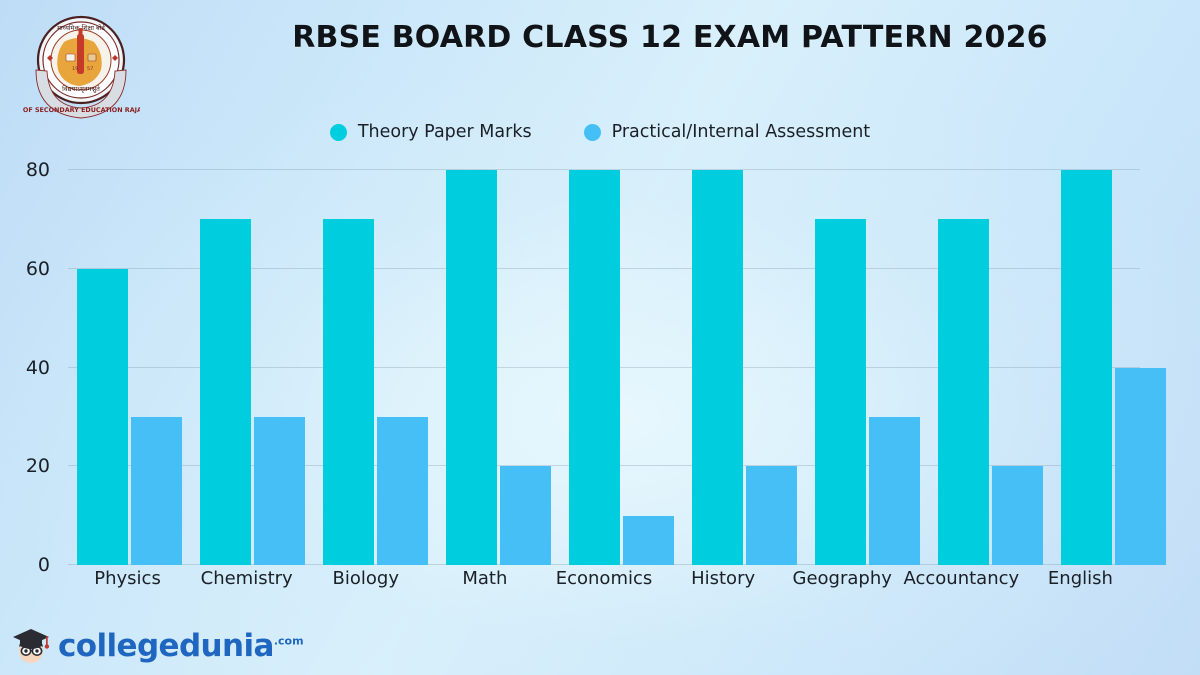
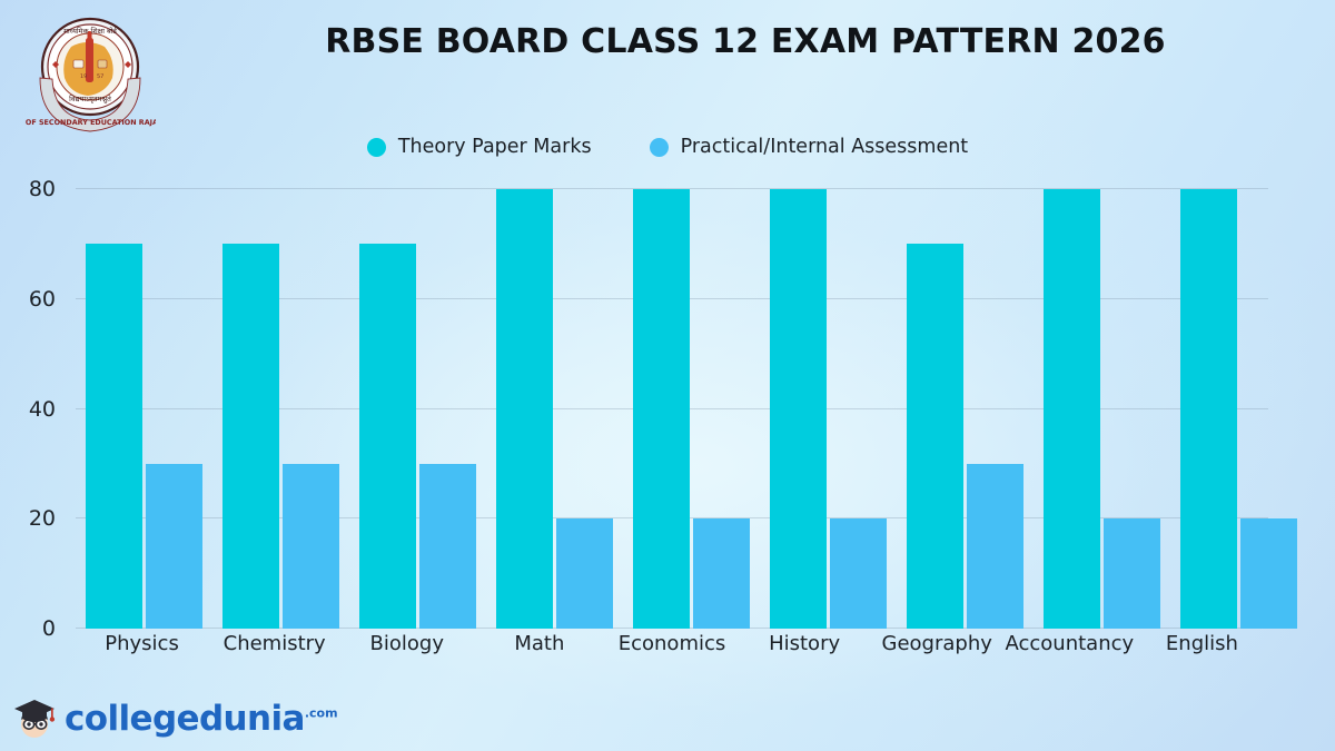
Theory Paper Marks/Physics: 60 -> 70
Practical/Internal Assessment/Economics: 10 -> 20
Theory Paper Marks/Accountancy: 70 -> 80
Practical/Internal Assessment/English: 40 -> 20
